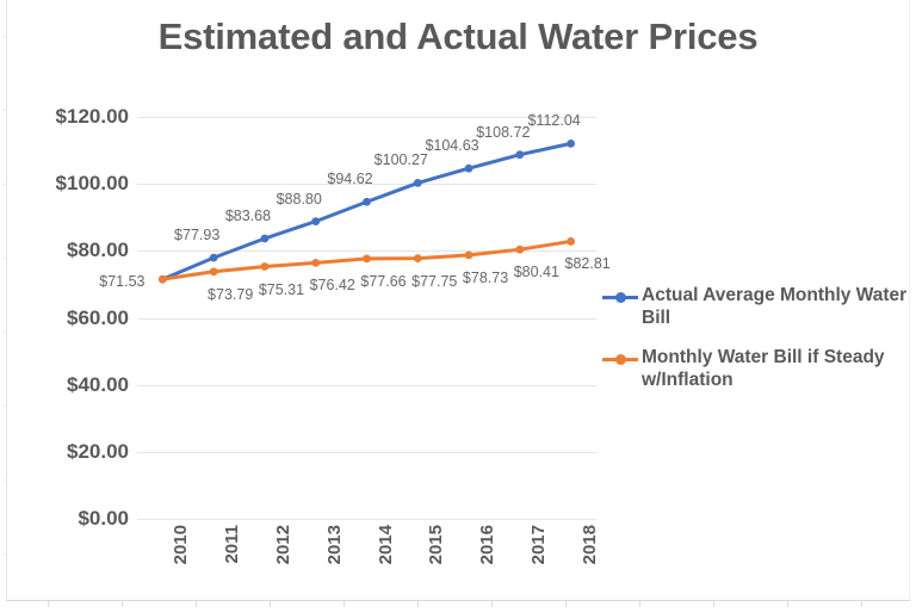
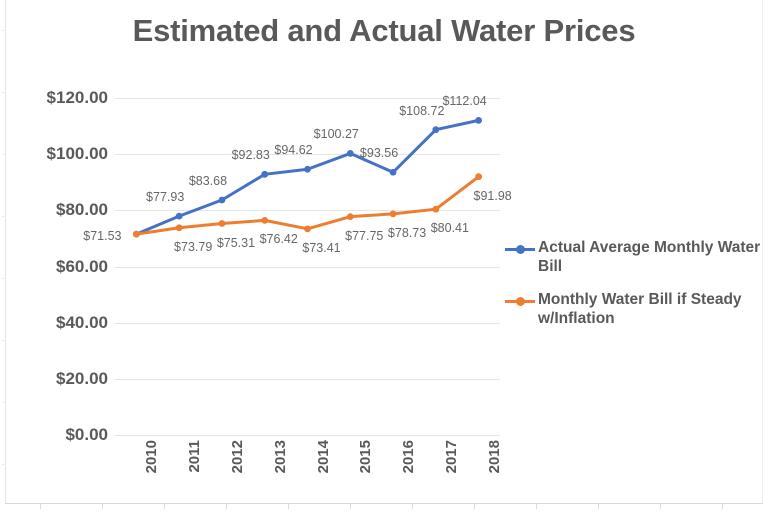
Actual Average Monthly Water Bill/2013: $88.80 -> $92.83
Monthly Water Bill if Steady w/Inflation/2014: $77.66 -> $73.41
Actual Average Monthly Water Bill/2016: $104.63 -> $93.56
Monthly Water Bill if Steady w/Inflation/2018: $82.81 -> $91.98
